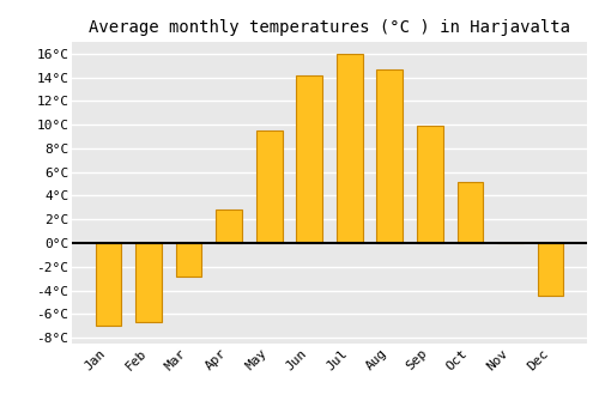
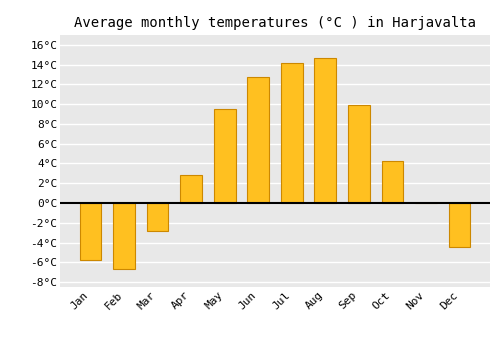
Jan: -7.0°C -> -5.8°C
Jun: 14.2°C -> 12.8°C
Jul: 16.0°C -> 14.2°C
Oct: 5.2°C -> 4.2°C
